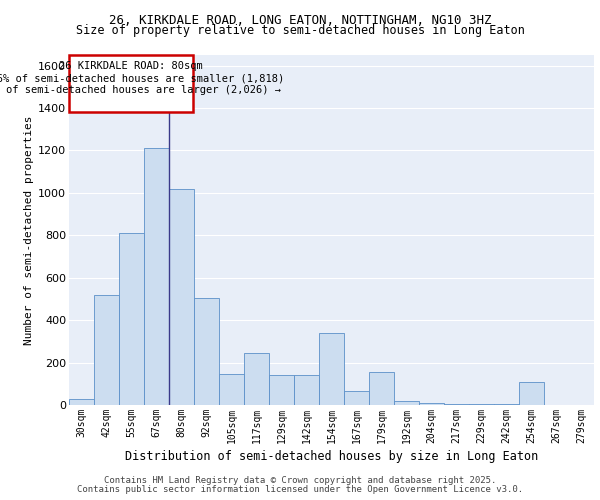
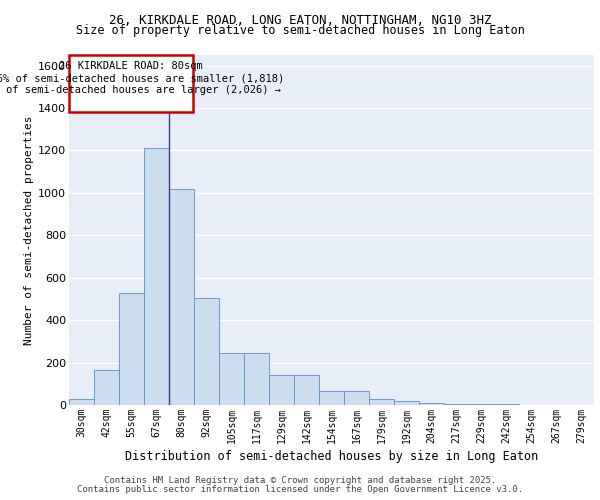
42sqm: 520 -> 165
55sqm: 810 -> 530
105sqm: 145 -> 245
154sqm: 340 -> 65
179sqm: 155 -> 30
254sqm: 110 -> 2
